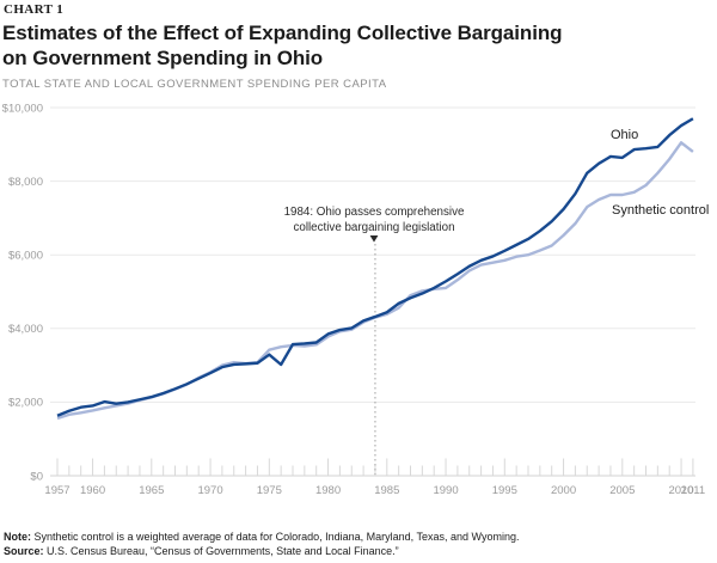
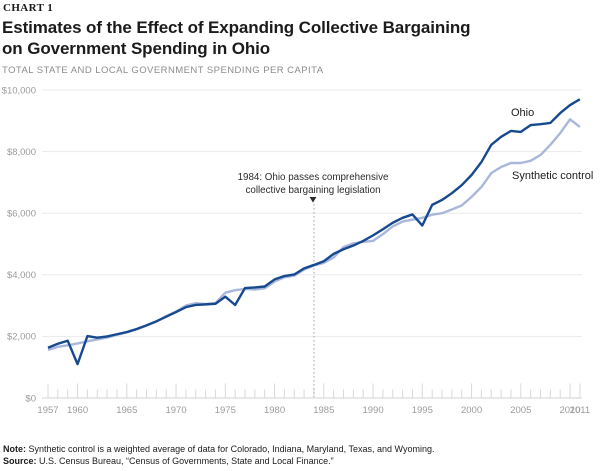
Ohio/1960: $1900 -> $1100
Ohio/1995: $6100 -> $5600
